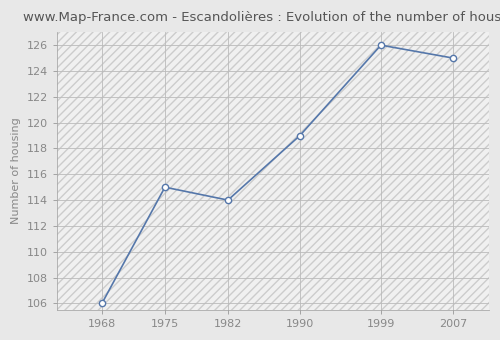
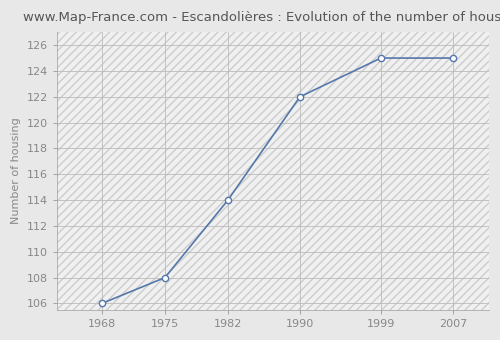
1975: 115 -> 108
1990: 119 -> 122
1999: 126 -> 125
